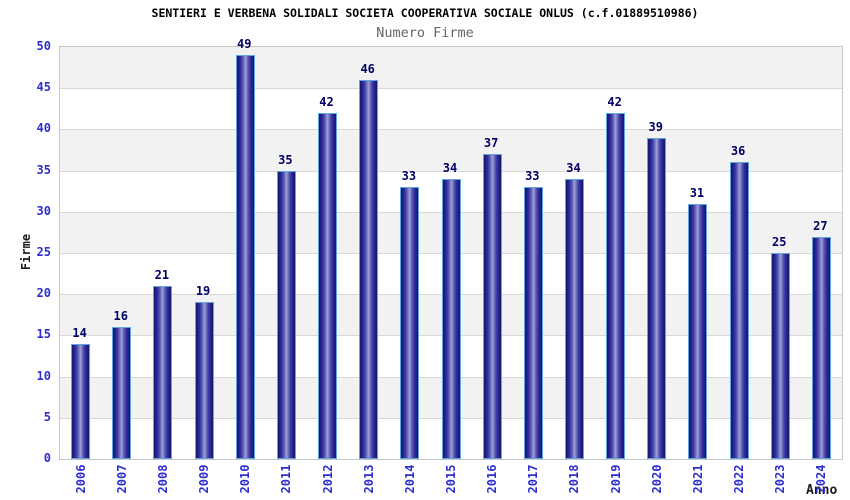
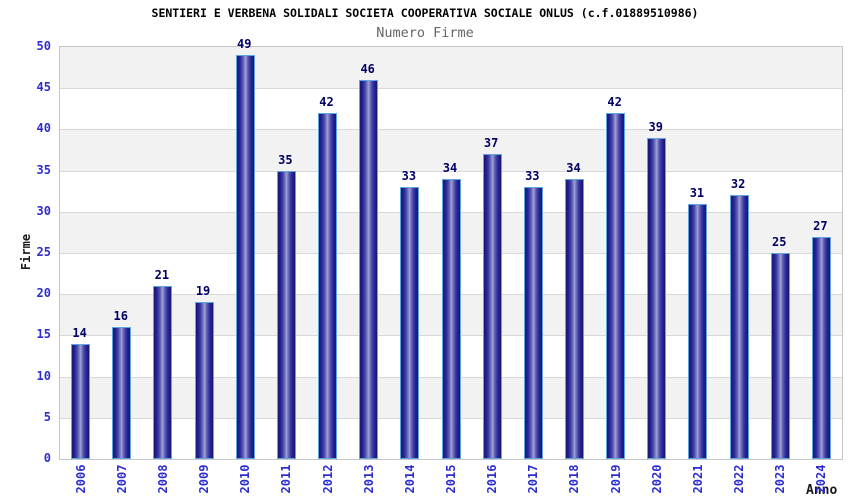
2022: 36 -> 32
